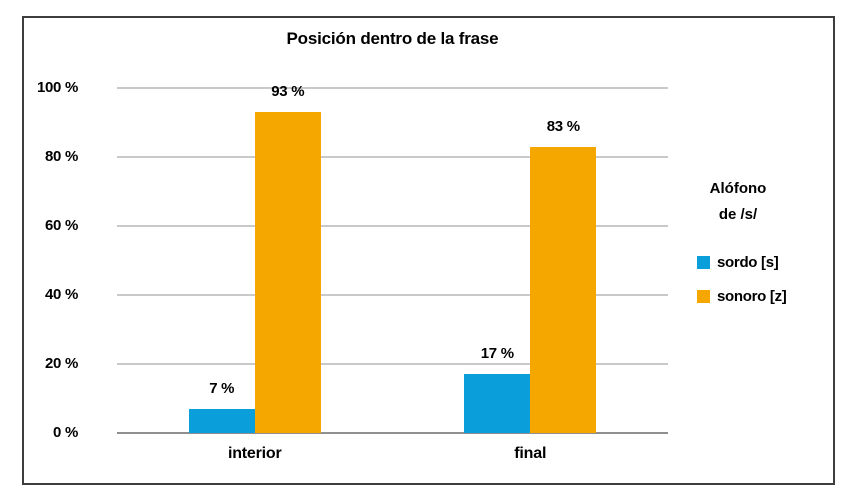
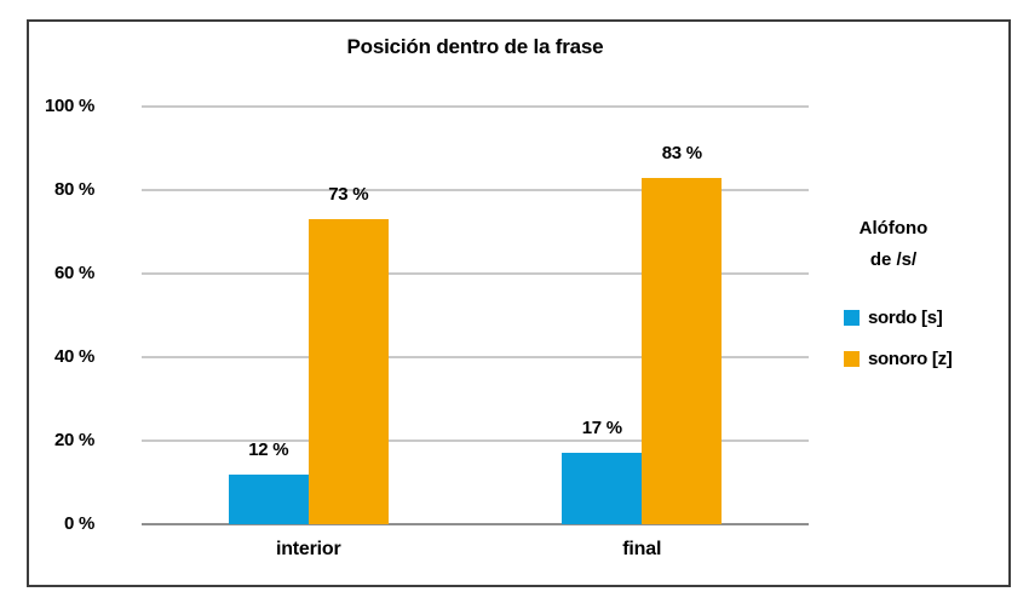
sordo [s]/interior: 7 -> 12
sonoro [z]/interior: 93 -> 73
